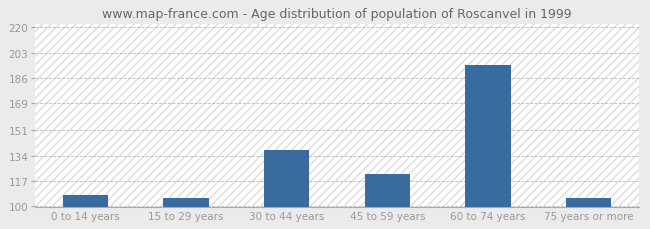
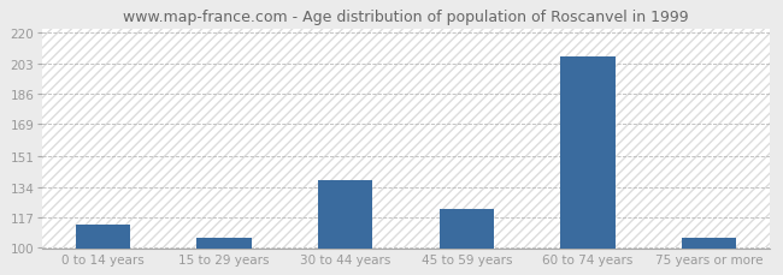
0 to 14 years: 108 -> 113
60 to 74 years: 195 -> 207
